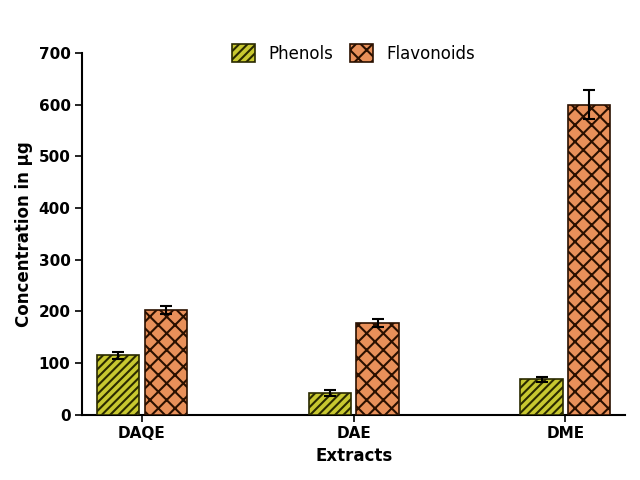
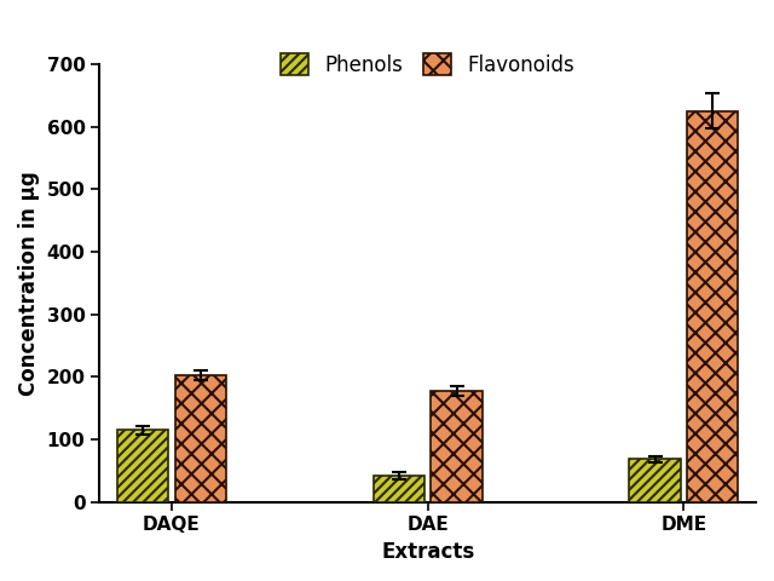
Flavonoids/DME: 600 -> 625
